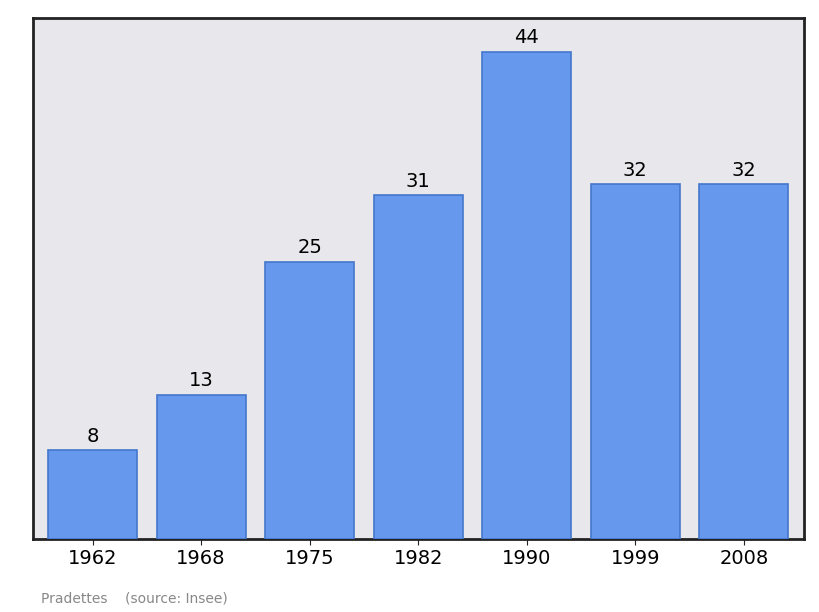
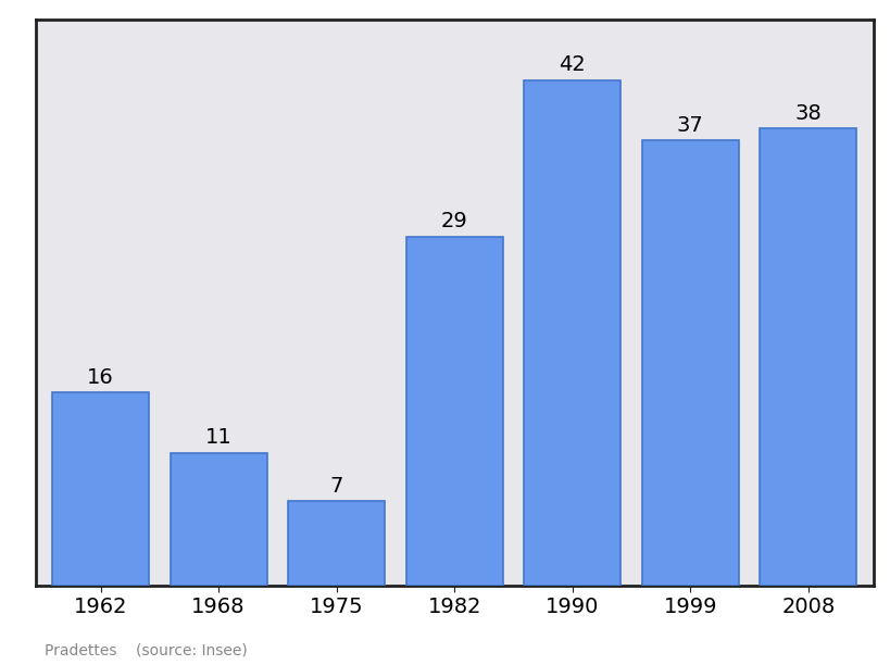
1962: 8 -> 16
1968: 13 -> 11
1975: 25 -> 7
1982: 31 -> 29
1990: 44 -> 42
1999: 32 -> 37
2008: 32 -> 38
